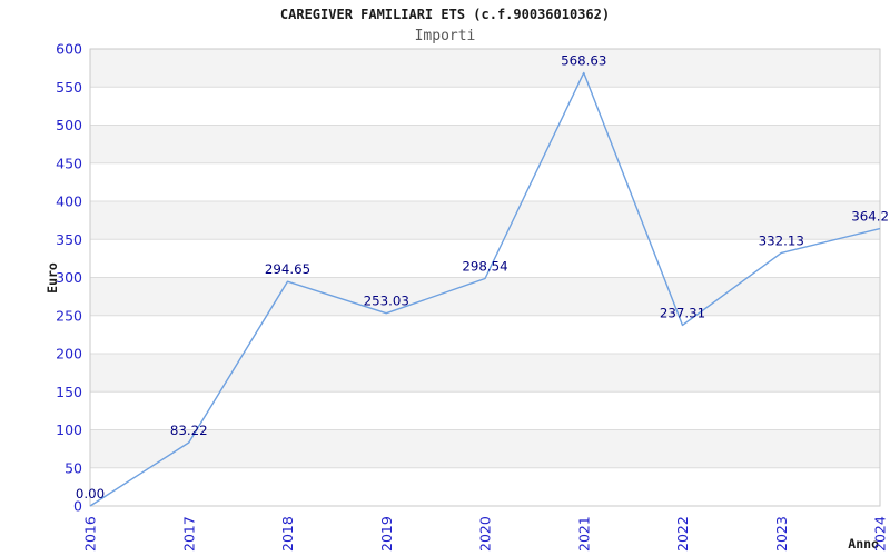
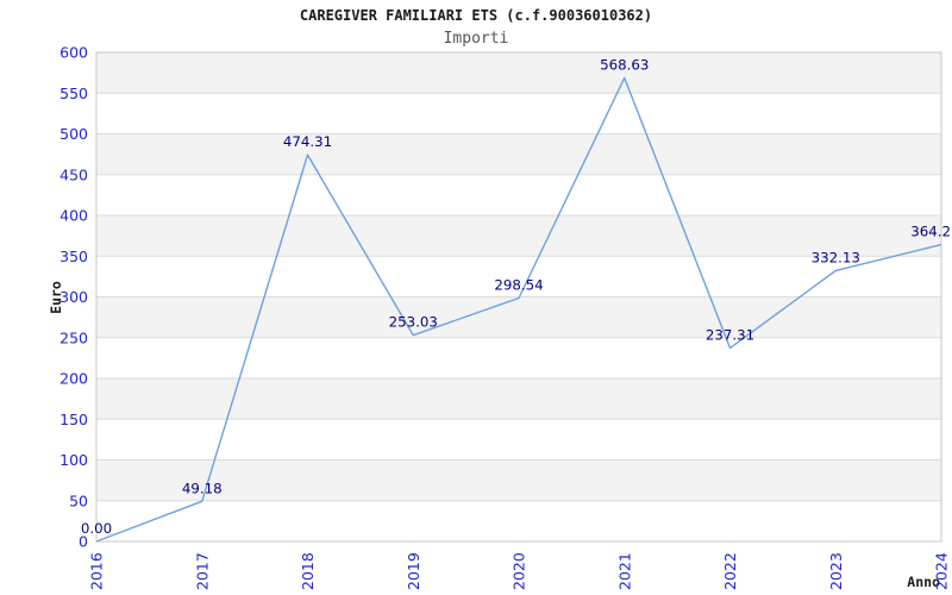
2017: 83.22 -> 49.18
2018: 294.65 -> 474.31
